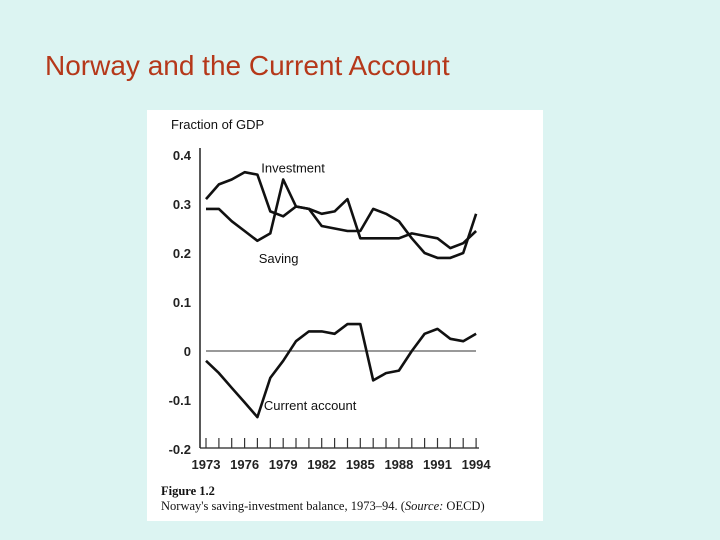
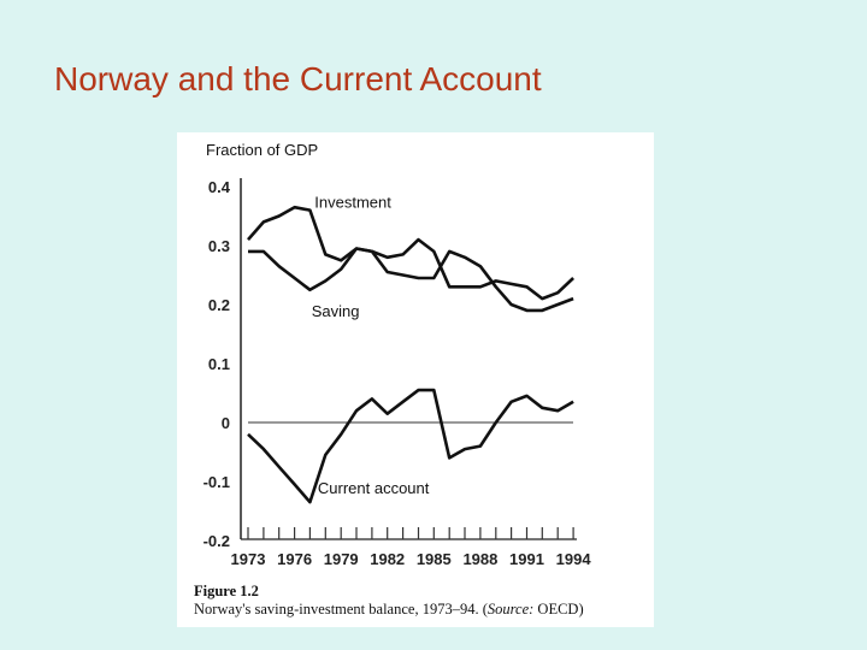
Saving/1979: 0.35 -> 0.26
Current account/1982: 0.04 -> 0.01
Investment/1985: 0.23 -> 0.29
Saving/1994: 0.28 -> 0.21
